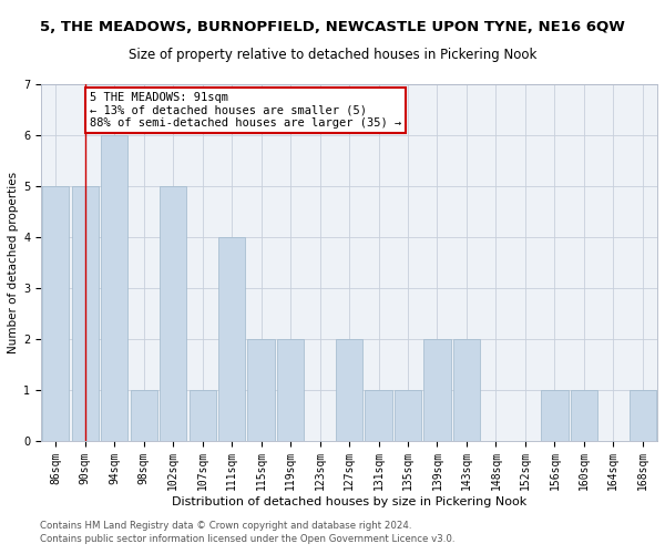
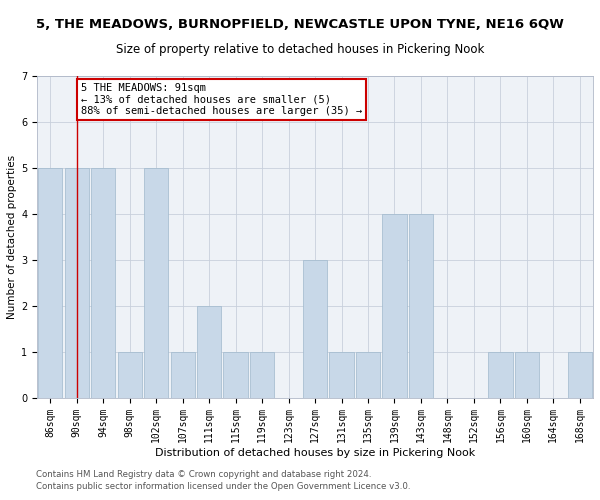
94sqm: 6 -> 5
111sqm: 4 -> 2
115sqm: 2 -> 1
119sqm: 2 -> 1
127sqm: 2 -> 3
139sqm: 2 -> 4
143sqm: 2 -> 4
